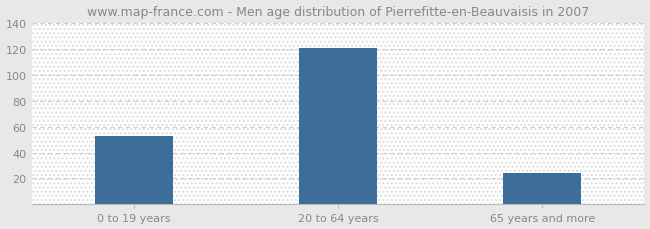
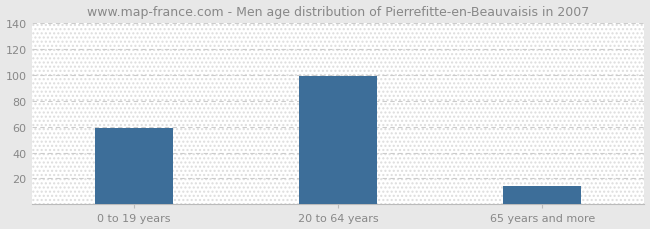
0 to 19 years: 53 -> 59
20 to 64 years: 121 -> 99
65 years and more: 24 -> 14
